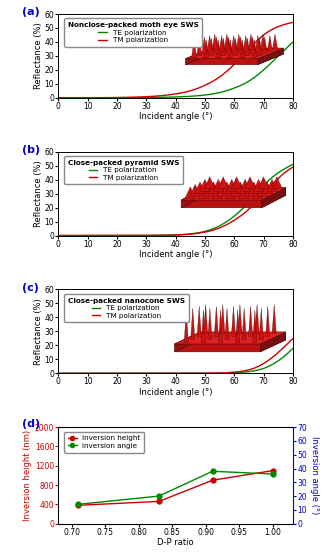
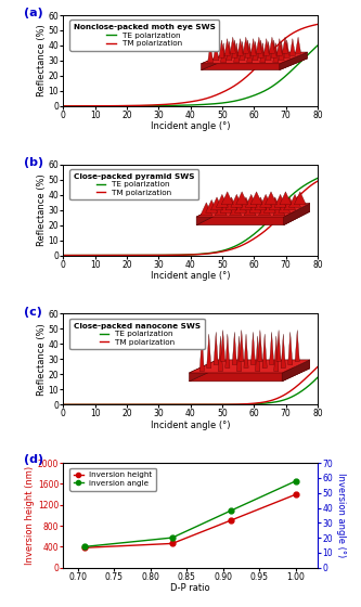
Inversion height/1.00: 1100 -> 1400
inversion angle/1.00: 36 -> 58
